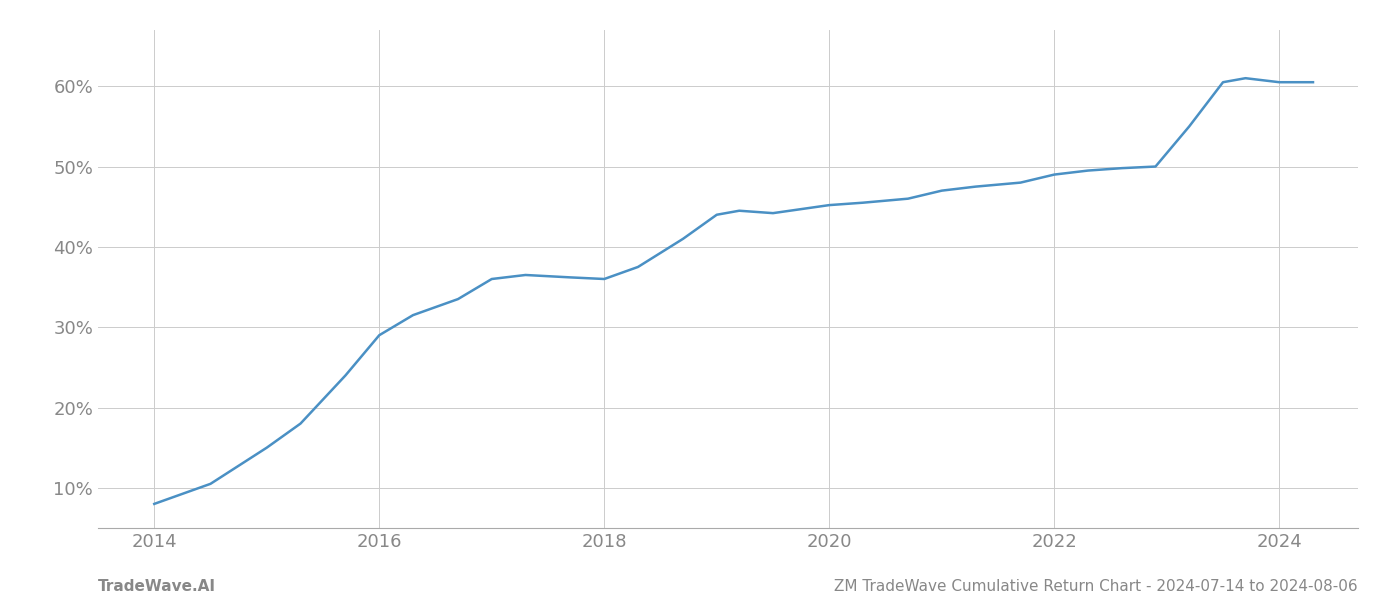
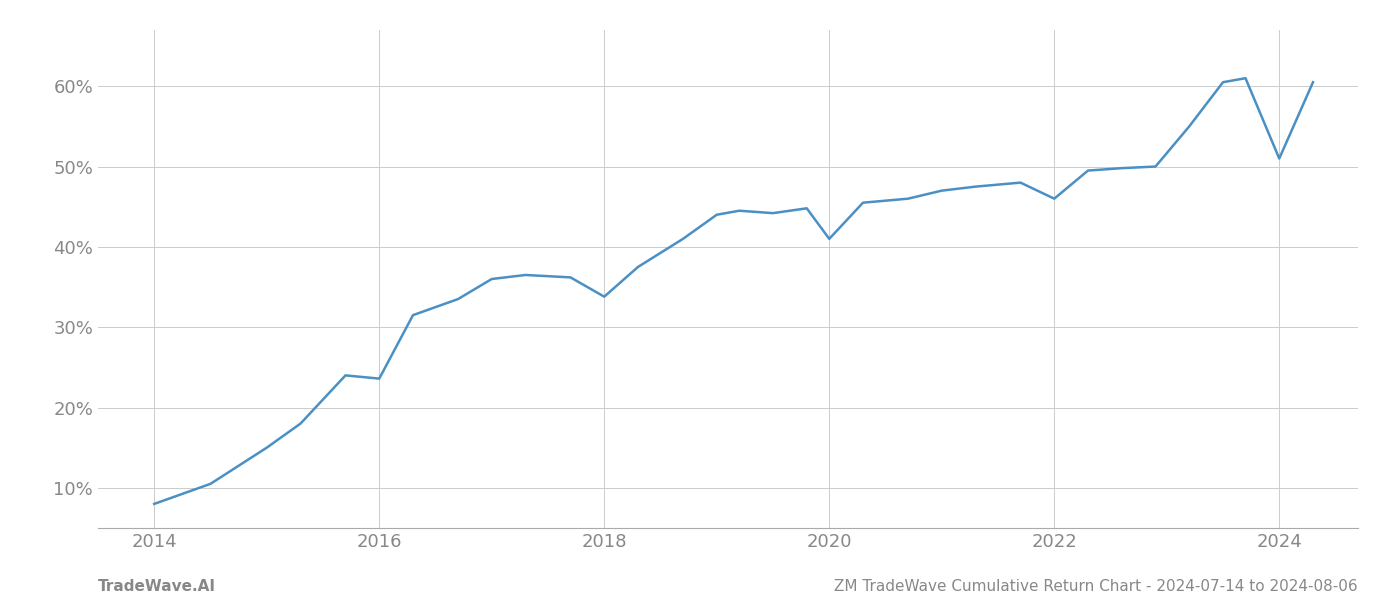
2016: 29.0% -> 23.6%
2018: 36.0% -> 33.8%
2020: 45.2% -> 41.0%
2022: 49.0% -> 46.0%
2024: 60.5% -> 51.0%
